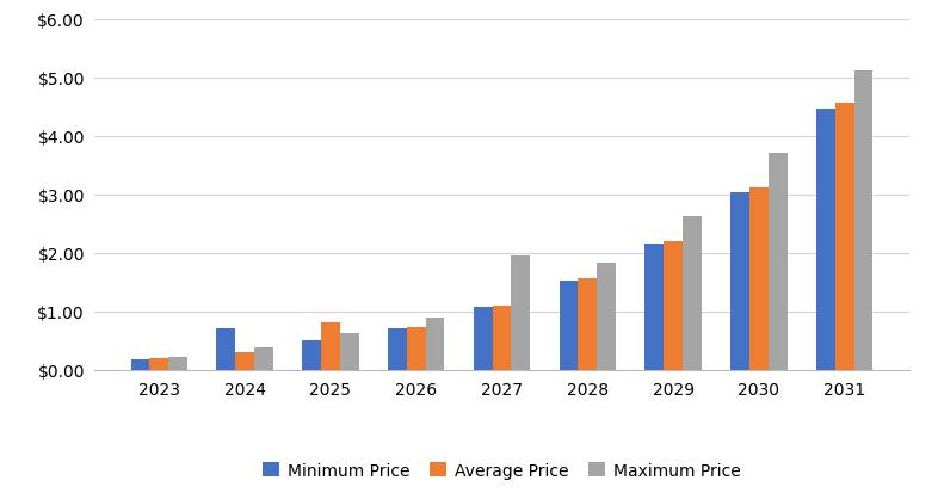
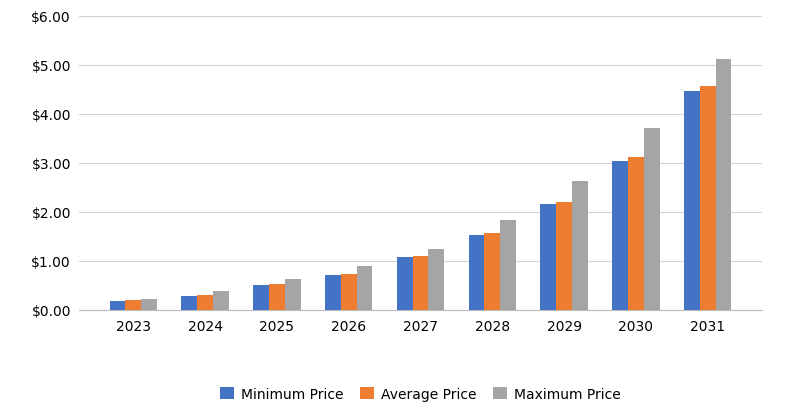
Minimum Price/2024: $0.70 -> $0.28
Average Price/2025: $0.80 -> $0.52
Maximum Price/2027: $1.95 -> $1.23
